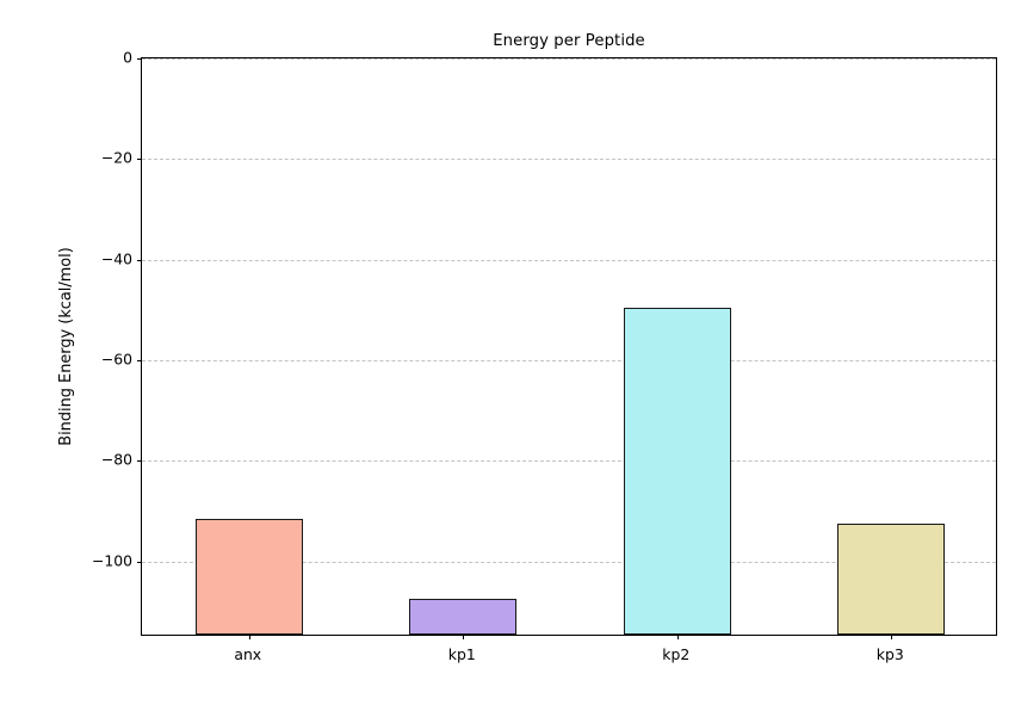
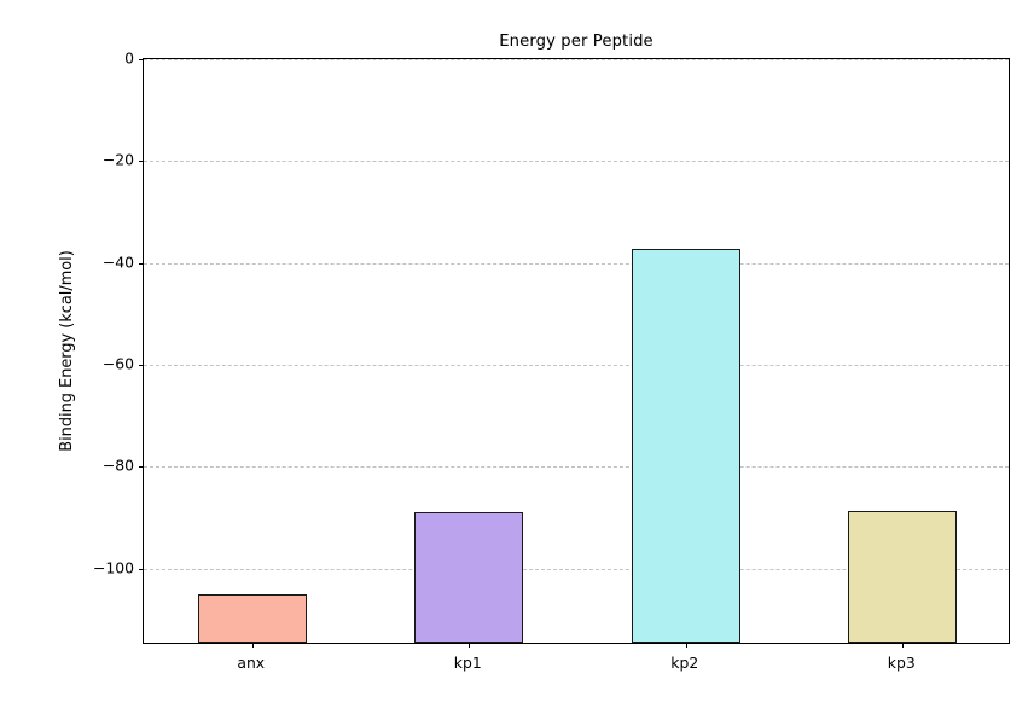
anx: -92 -> -106
kp1: -108 -> -90
kp2: -50 -> -38
kp3: -93 -> -89
